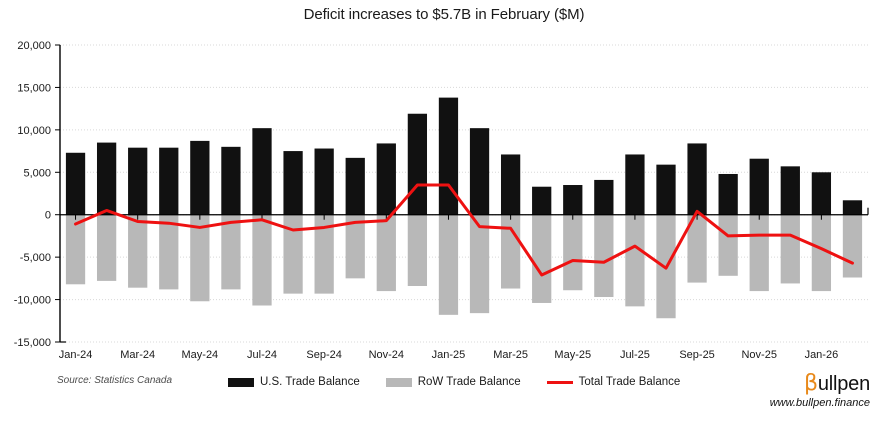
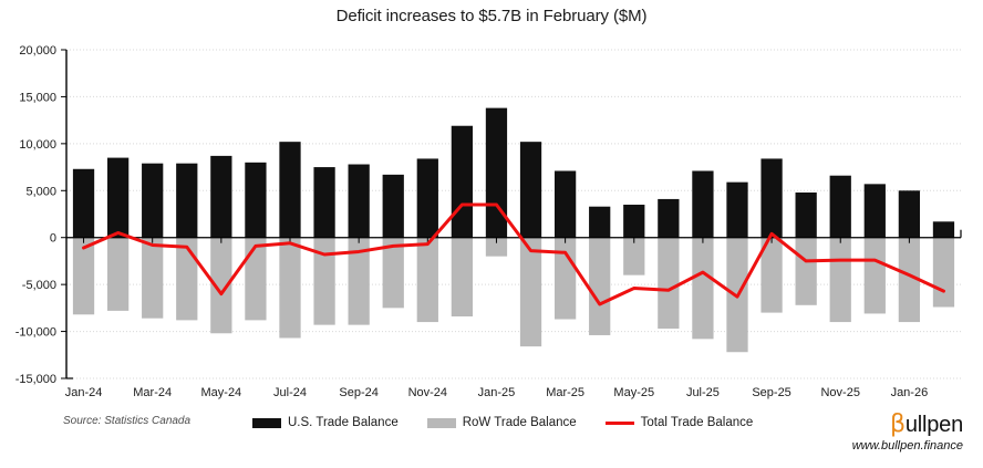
Total Trade Balance/May-24: -2000 -> -6000
RoW Trade Balance/Jan-25: -12000 -> -2000
RoW Trade Balance/May-25: -9000 -> -4000
